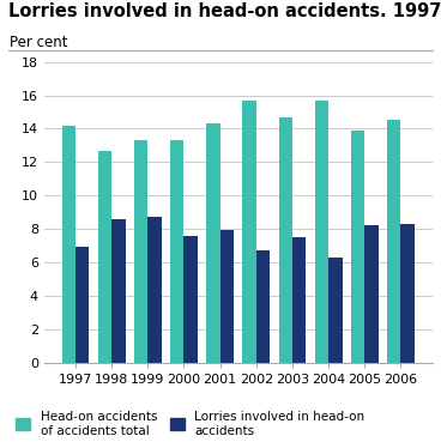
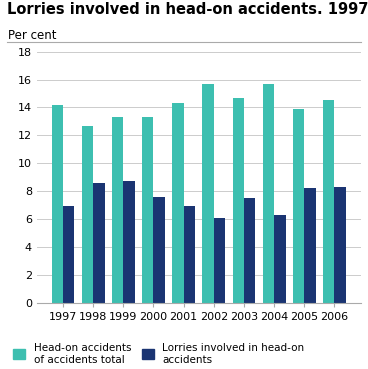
Lorries involved in head-on accidents/2001: 7.9 -> 6.9
Lorries involved in head-on accidents/2002: 6.7 -> 6.1
